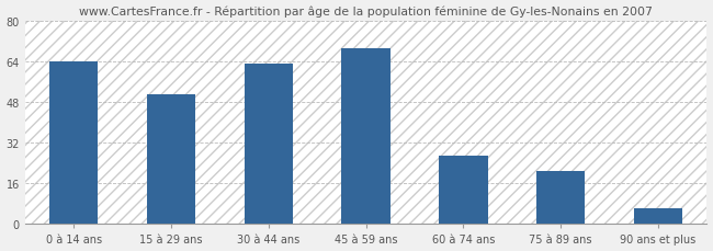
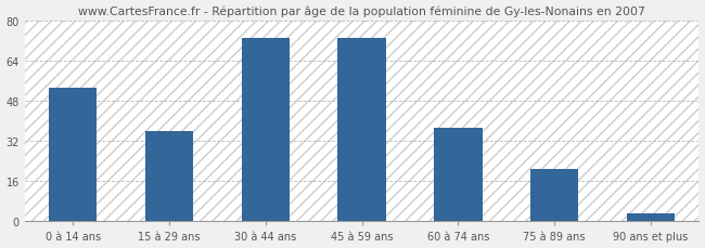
0 à 14 ans: 64 -> 53
15 à 29 ans: 51 -> 36
30 à 44 ans: 63 -> 73
45 à 59 ans: 69 -> 73
60 à 74 ans: 27 -> 37
90 ans et plus: 6 -> 3
